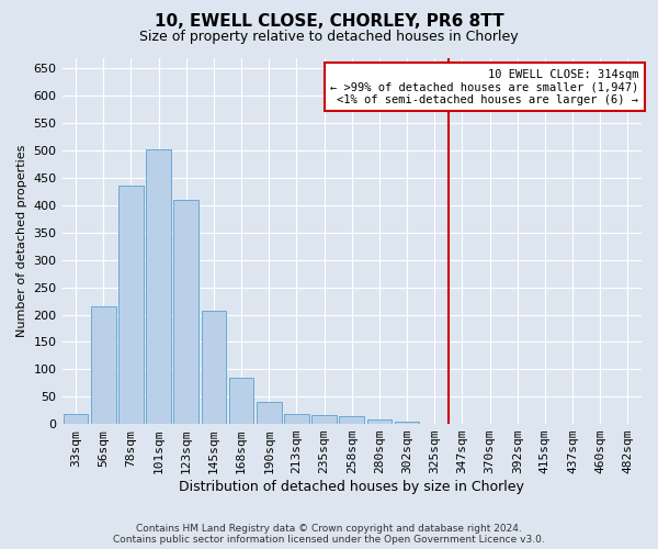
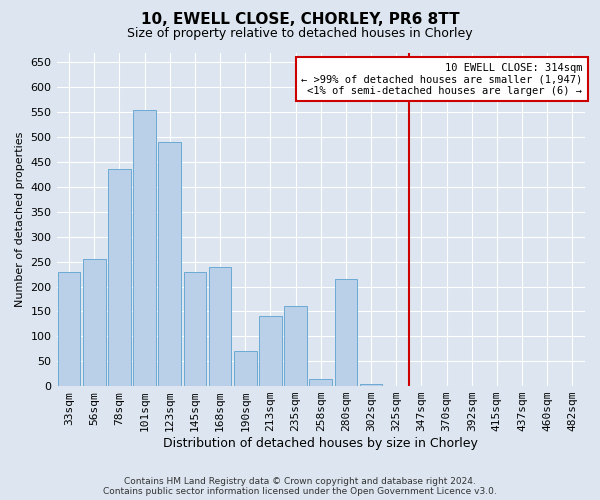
33sqm: 18 -> 230
56sqm: 215 -> 255
101sqm: 502 -> 555
123sqm: 410 -> 490
145sqm: 207 -> 230
168sqm: 85 -> 240
190sqm: 40 -> 70
213sqm: 18 -> 140
235sqm: 17 -> 160
280sqm: 8 -> 215
